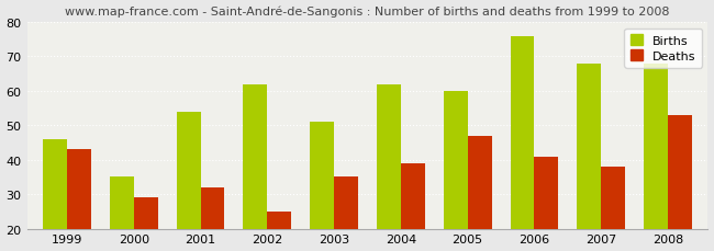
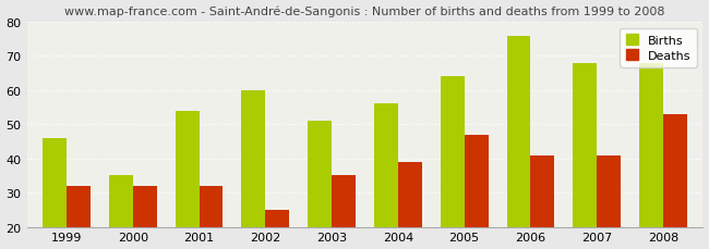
Deaths/1999: 43 -> 32
Deaths/2000: 29 -> 32
Births/2002: 62 -> 60
Births/2004: 62 -> 56
Births/2005: 60 -> 64
Deaths/2007: 38 -> 41
